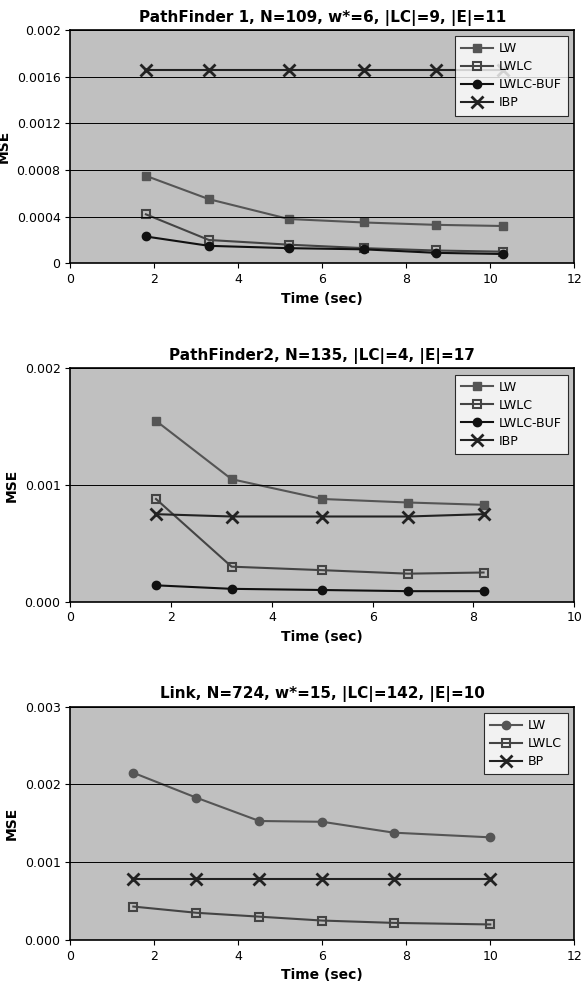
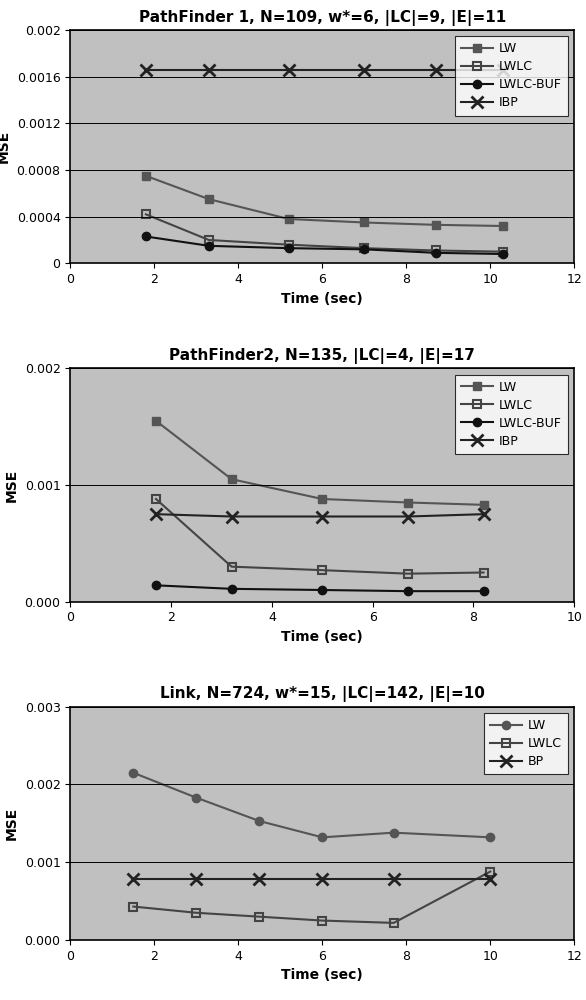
Link, N=724, w*=15, |LC|=142, |E|=10/LW/6: 0.00152 -> 0.00132
Link, N=724, w*=15, |LC|=142, |E|=10/LWLC/10: 0.00020 -> 0.00088
